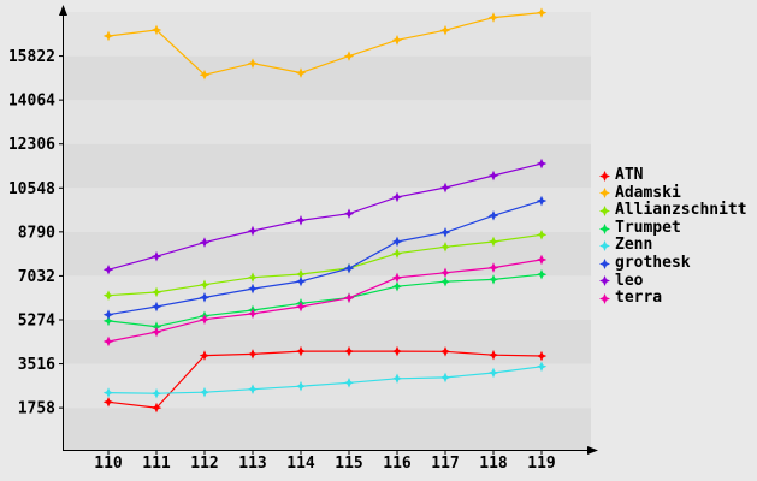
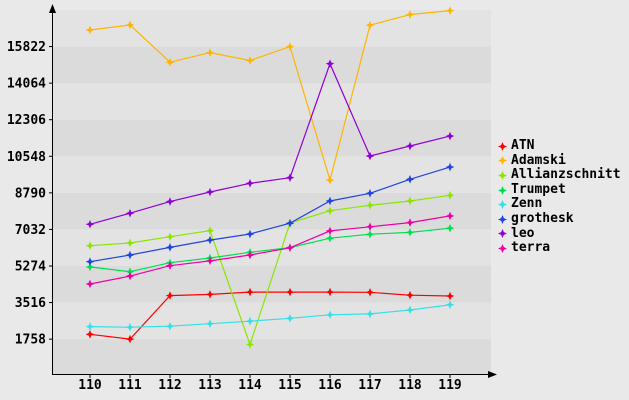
Allianzschnitt/114: 7100 -> 1500
Adamski/116: 16500 -> 9400
leo/116: 10200 -> 15000
